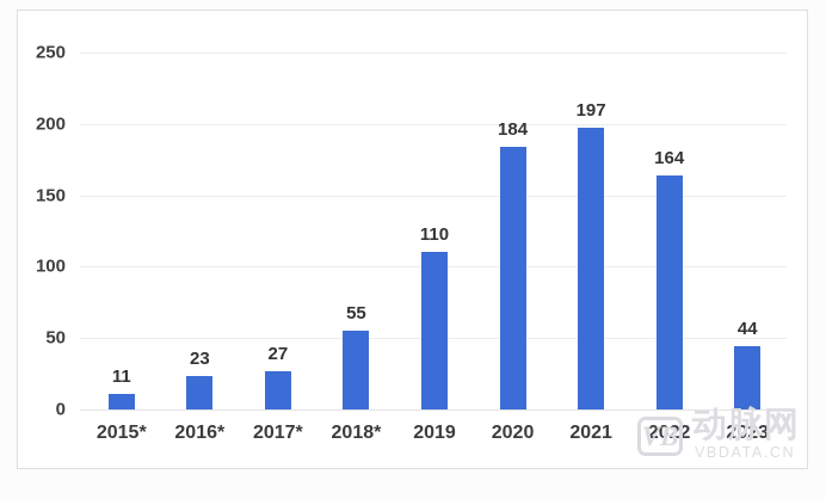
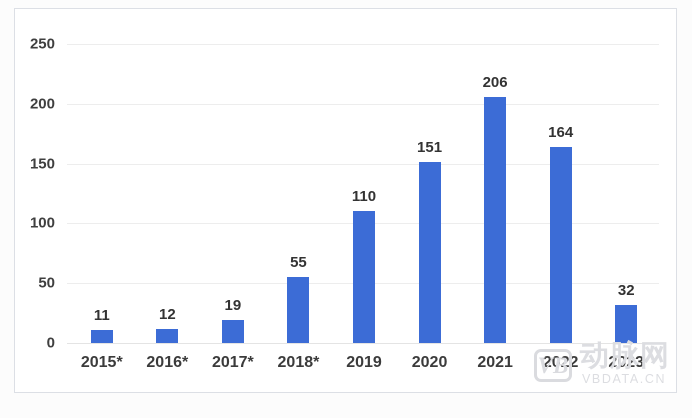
2016*: 23 -> 12
2017*: 27 -> 19
2020: 184 -> 151
2021: 197 -> 206
2023: 44 -> 32
